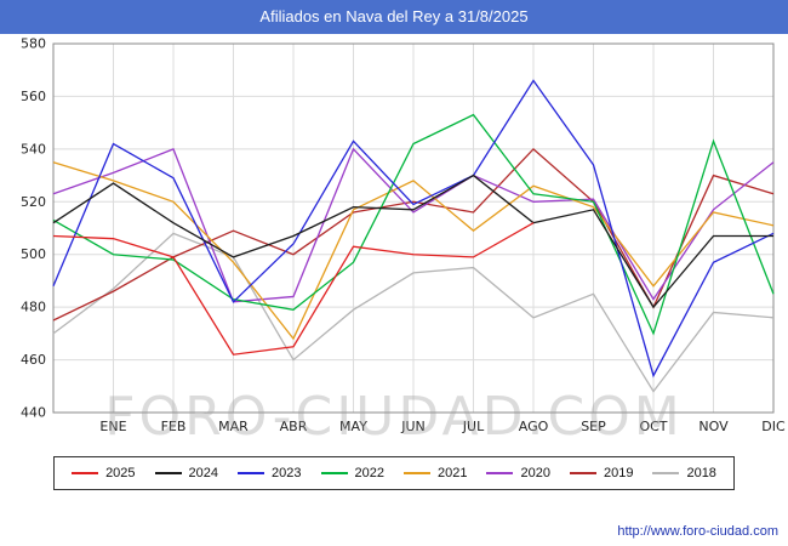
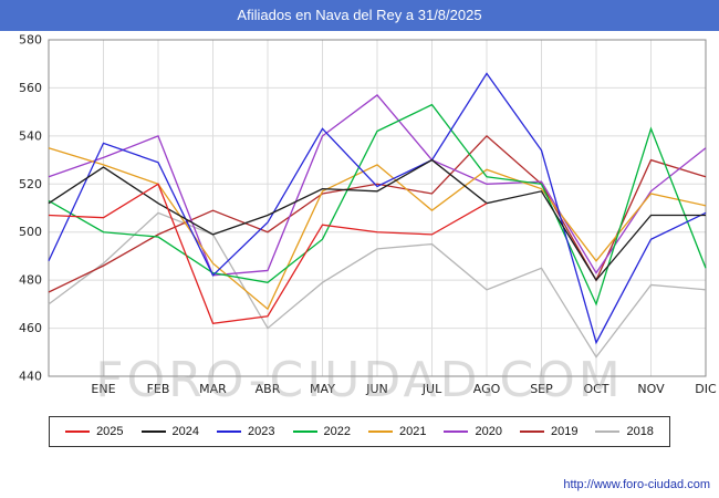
2023/ENE: 542 -> 537
2025/FEB: 499 -> 520
2021/MAR: 497 -> 487
2020/JUN: 516 -> 557
